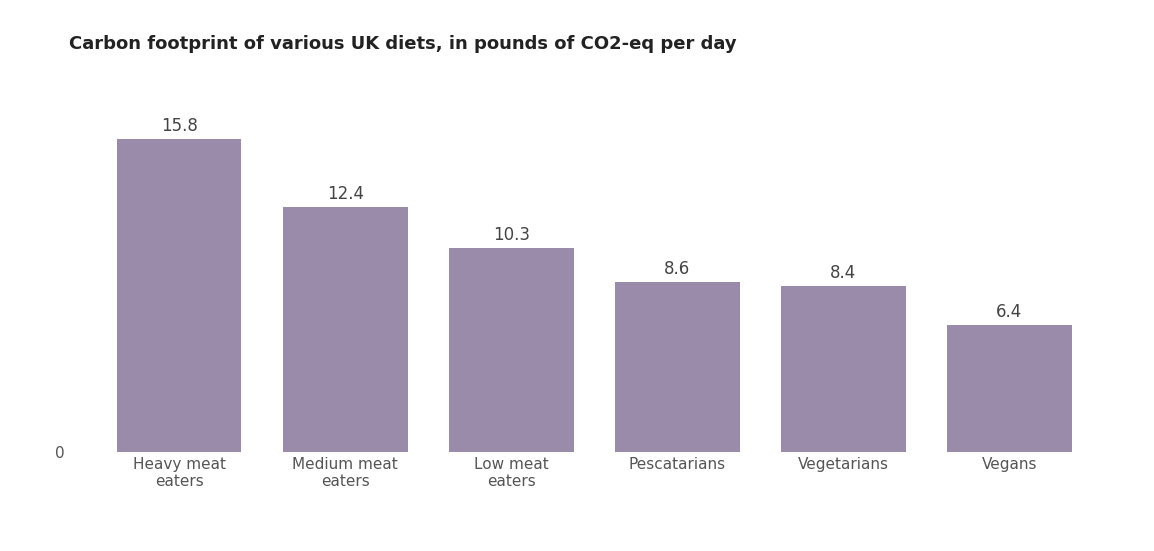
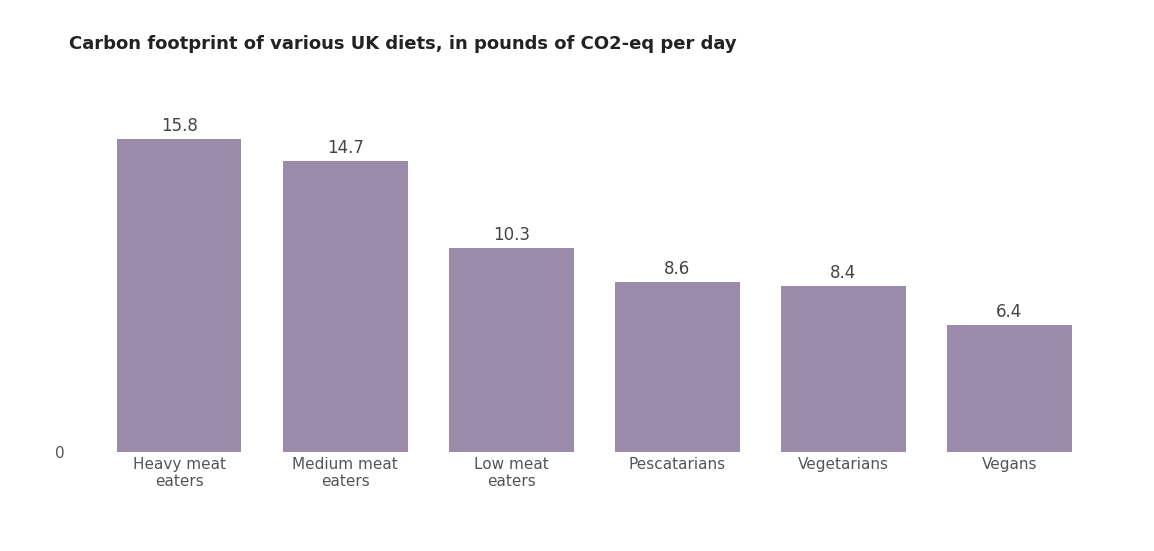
Medium meat eaters: 12.4 -> 14.7
